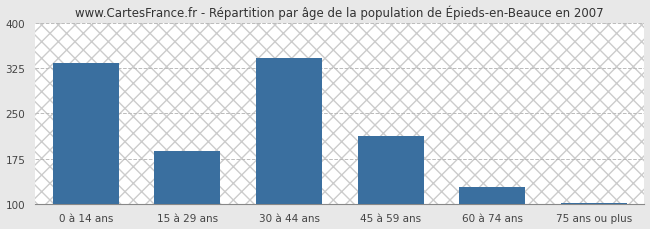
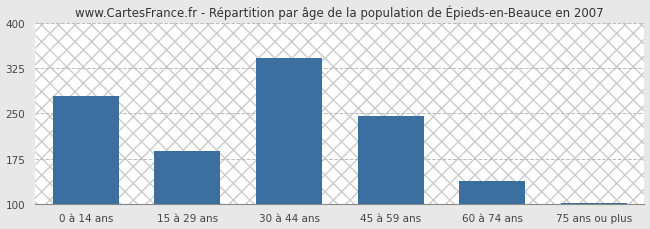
0 à 14 ans: 333 -> 278
45 à 59 ans: 213 -> 246
60 à 74 ans: 127 -> 138
